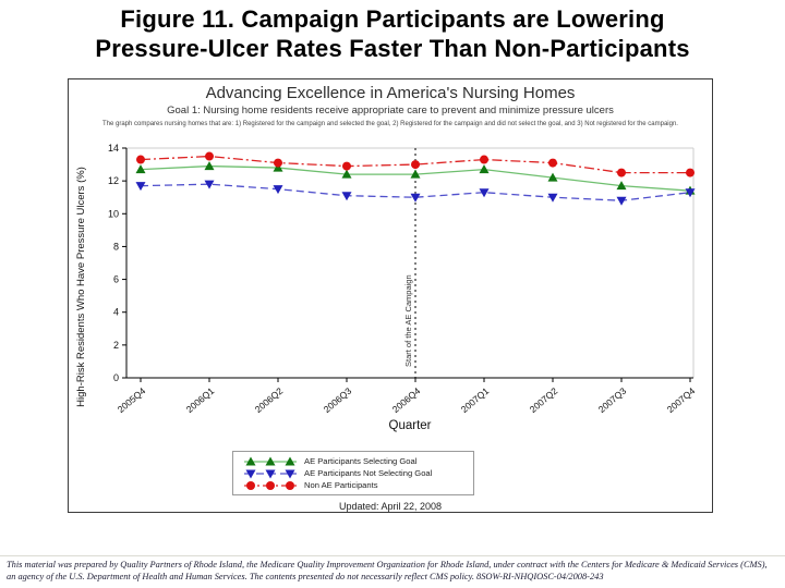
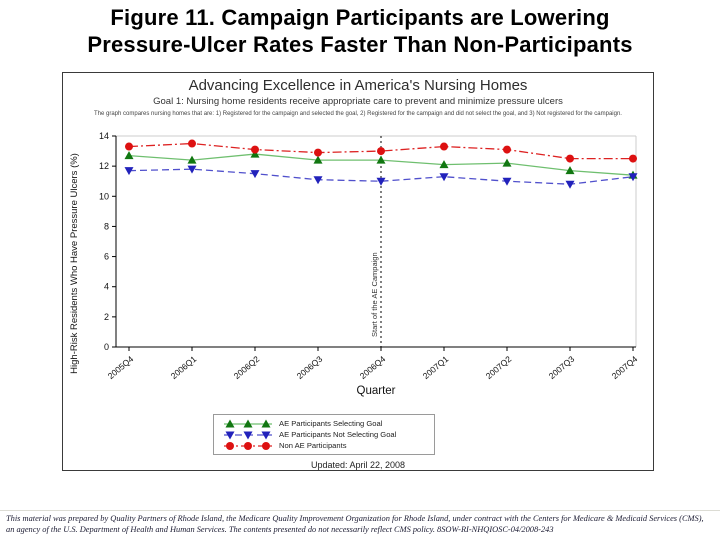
AE Participants Selecting Goal/2006Q1: 12.9 -> 12.4
AE Participants Selecting Goal/2007Q1: 12.7 -> 12.1
